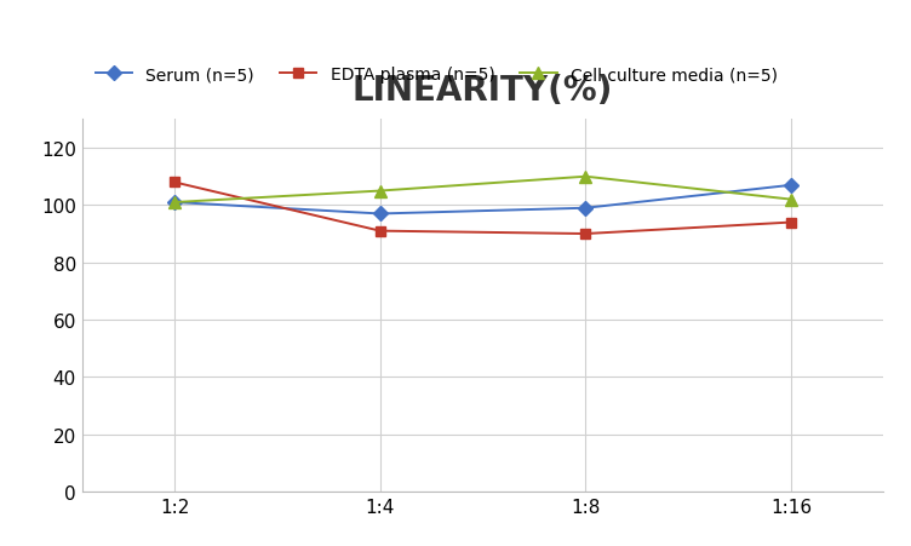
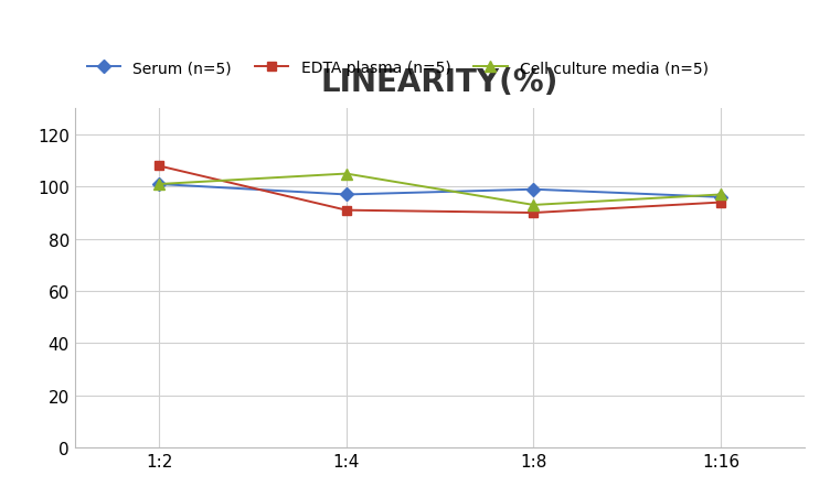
Cell culture media (n=5)/1:8: 110 -> 93
Serum (n=5)/1:16: 107 -> 96
Cell culture media (n=5)/1:16: 102 -> 97
